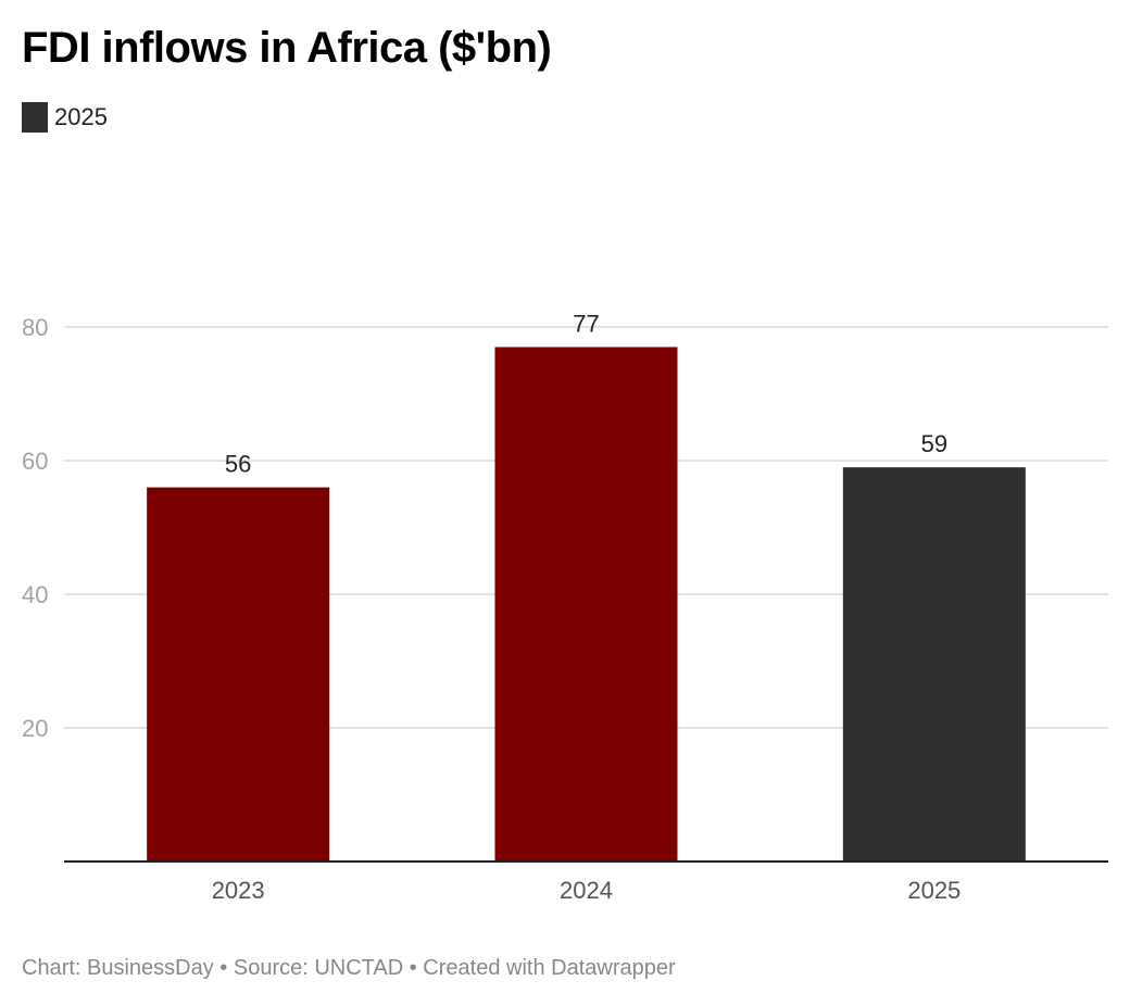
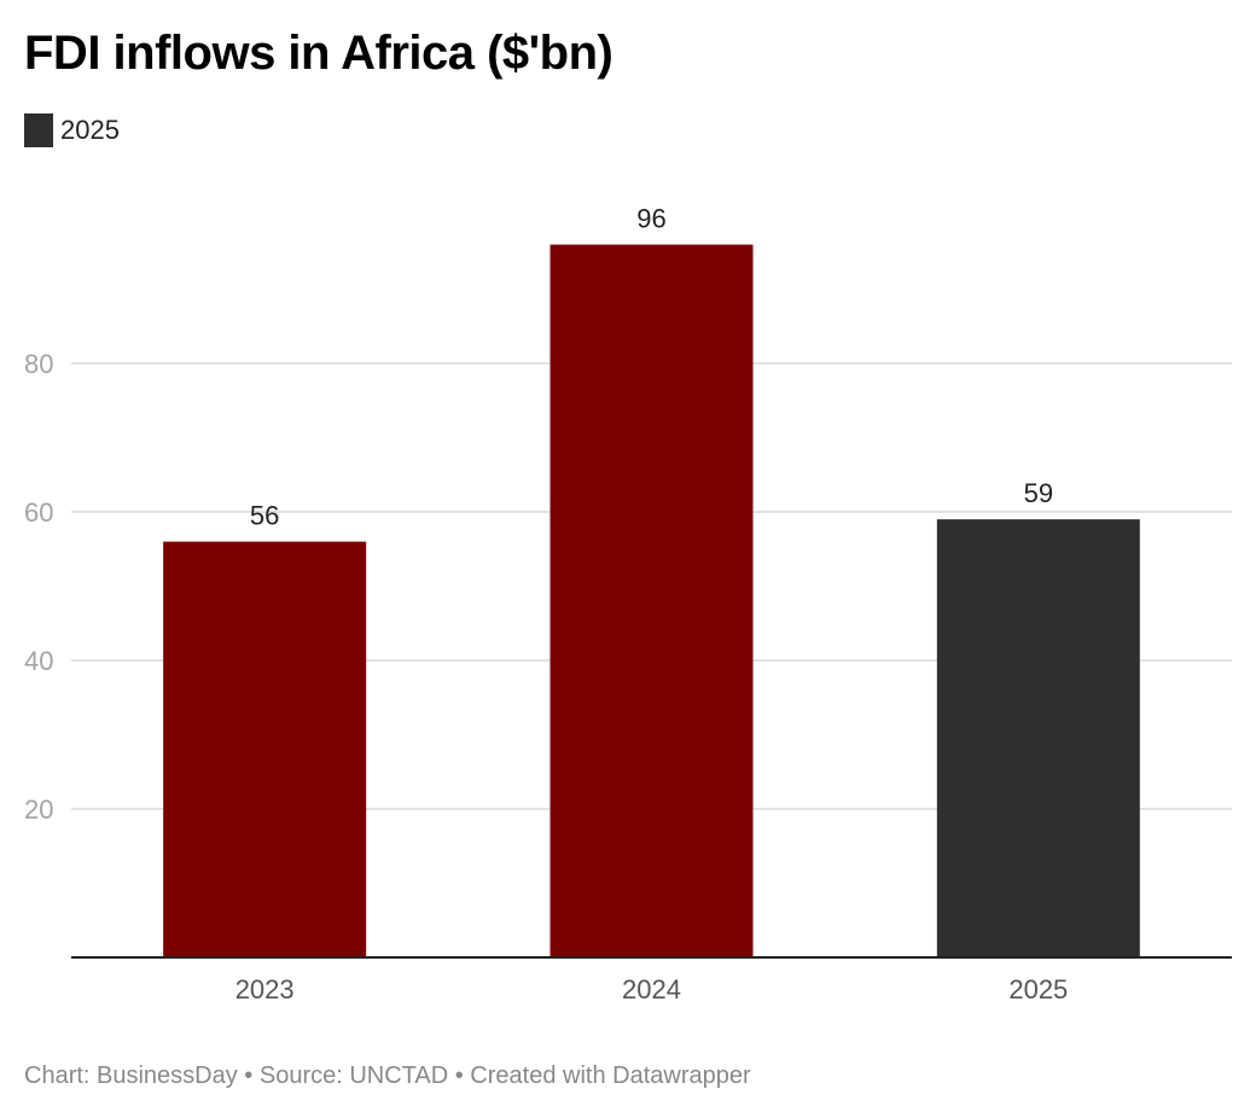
2024: 77 -> 96
